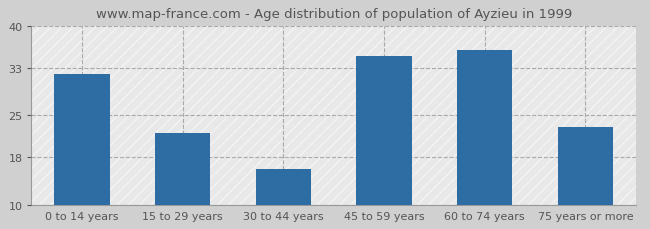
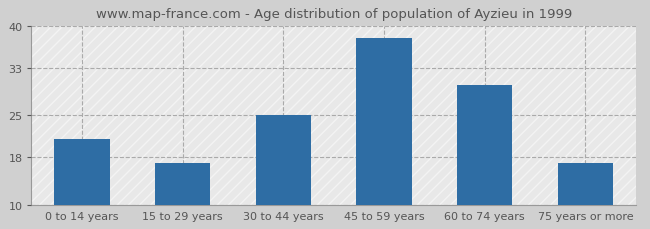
0 to 14 years: 32 -> 21
15 to 29 years: 22 -> 17
30 to 44 years: 16 -> 25
45 to 59 years: 35 -> 38
60 to 74 years: 36 -> 30
75 years or more: 23 -> 17
